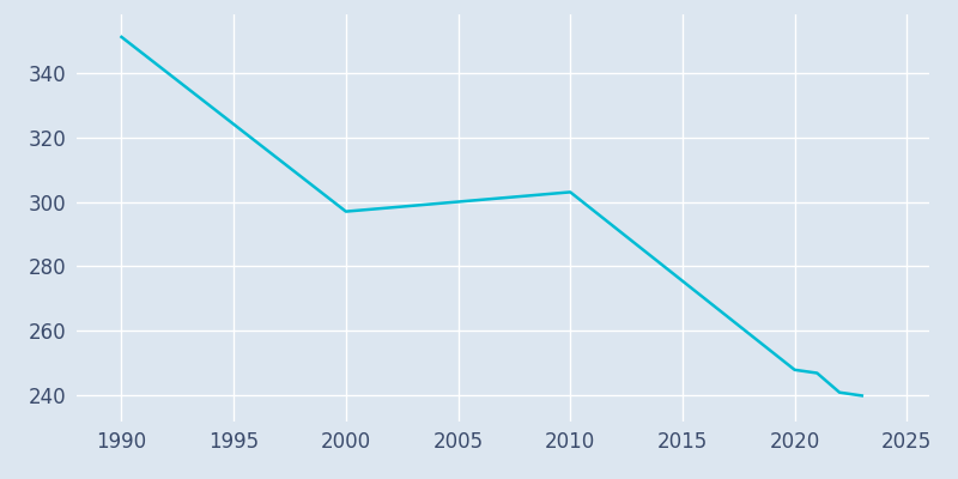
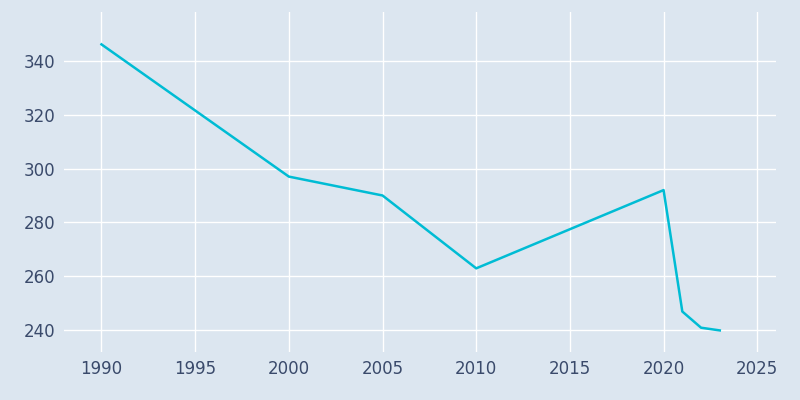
1990: 351 -> 346
2005: 300 -> 290
2010: 303 -> 263
2020: 248 -> 292
